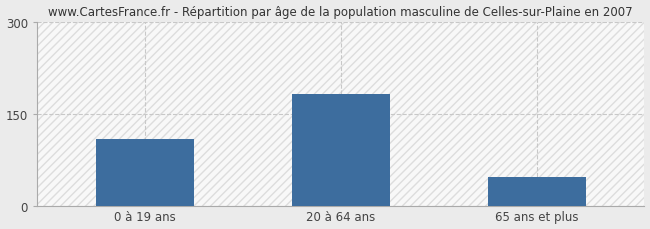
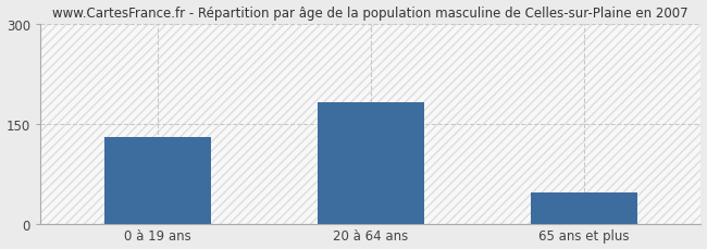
0 à 19 ans: 108 -> 130
